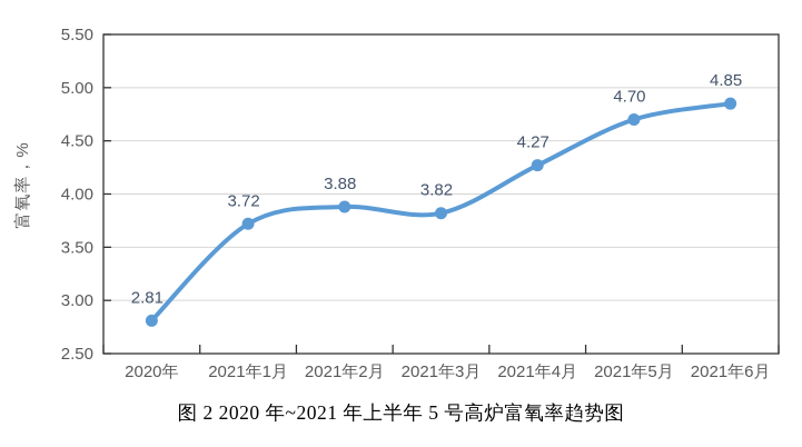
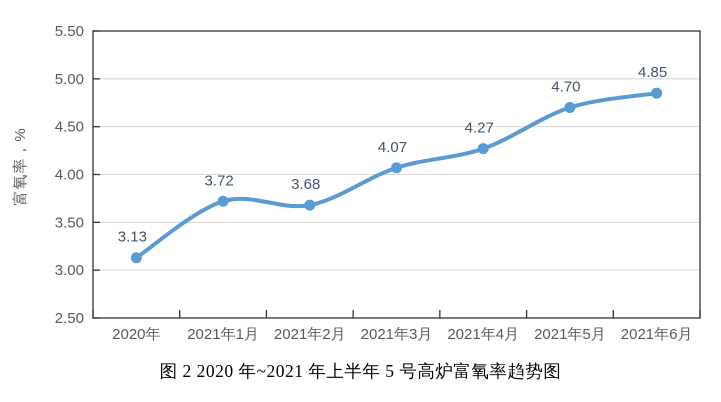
2020年: 2.81 -> 3.13
2021年2月: 3.88 -> 3.68
2021年3月: 3.82 -> 4.07
